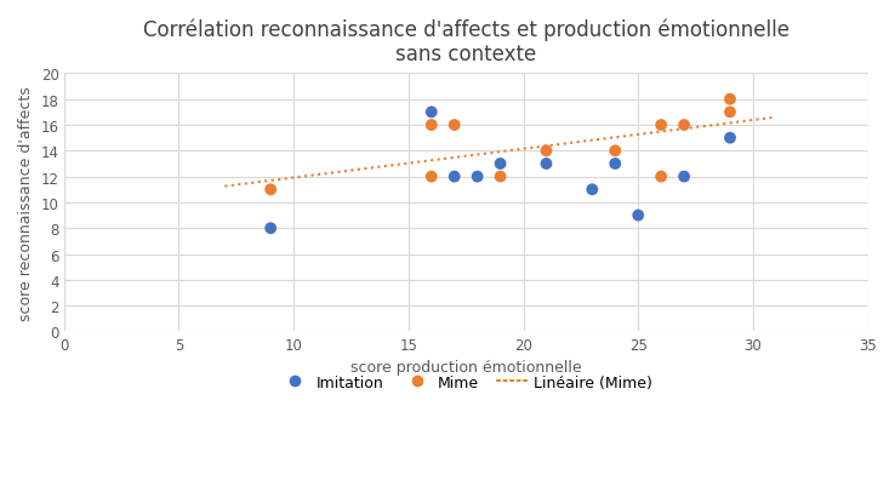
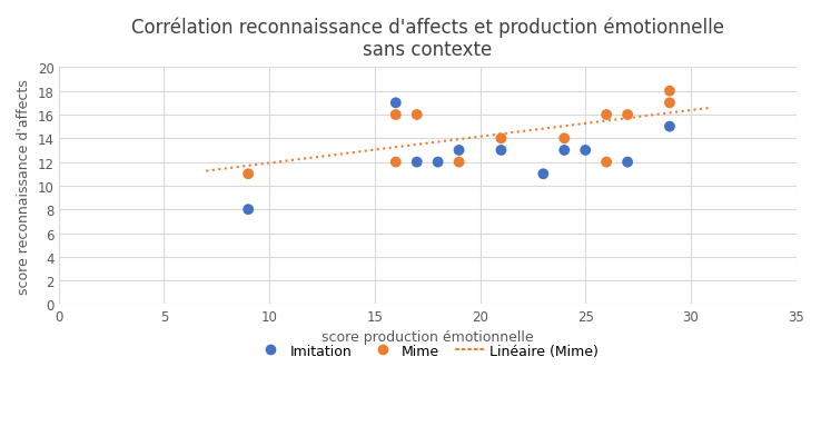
Imitation/25: 9 -> 13
